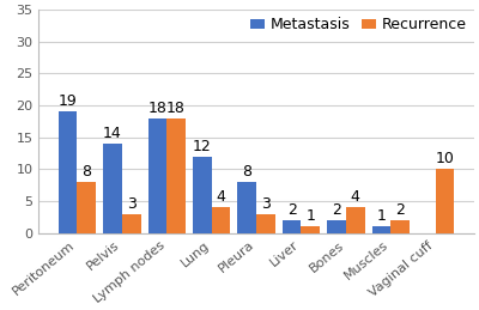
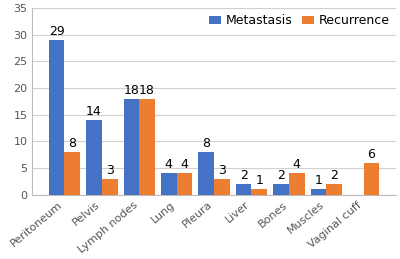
Metastasis/Peritoneum: 19 -> 29
Metastasis/Lung: 12 -> 4
Recurrence/Vaginal cuff: 10 -> 6
